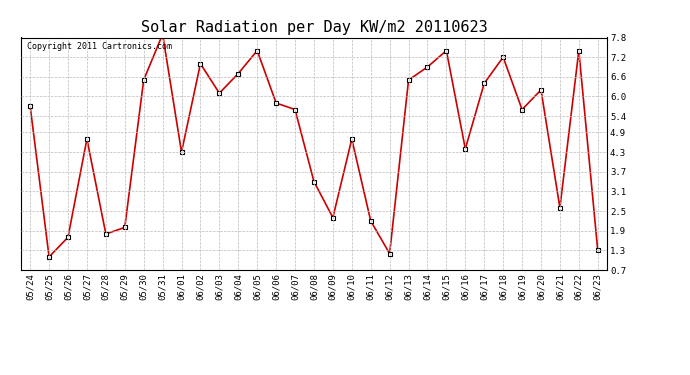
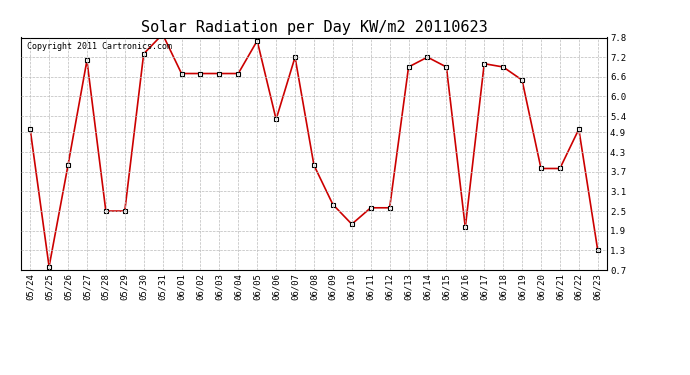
05/24: 5.7 -> 5.0
05/25: 1.1 -> 0.8
05/26: 1.7 -> 3.9
05/27: 4.7 -> 7.1
05/28: 1.8 -> 2.5
05/29: 2.0 -> 2.5
05/30: 6.5 -> 7.3
06/01: 4.3 -> 6.7
06/02: 7.0 -> 6.7
06/03: 6.1 -> 6.7
06/05: 7.4 -> 7.7
06/06: 5.8 -> 5.3
06/07: 5.6 -> 7.2
06/08: 3.4 -> 3.9
06/09: 2.3 -> 2.7
06/10: 4.7 -> 2.1
06/11: 2.2 -> 2.6
06/12: 1.2 -> 2.6
06/13: 6.5 -> 6.9
06/14: 6.9 -> 7.2
06/15: 7.4 -> 6.9
06/16: 4.4 -> 2.0
06/17: 6.4 -> 7.0
06/18: 7.2 -> 6.9
06/19: 5.6 -> 6.5
06/20: 6.2 -> 3.8
06/21: 2.6 -> 3.8
06/22: 7.4 -> 5.0
